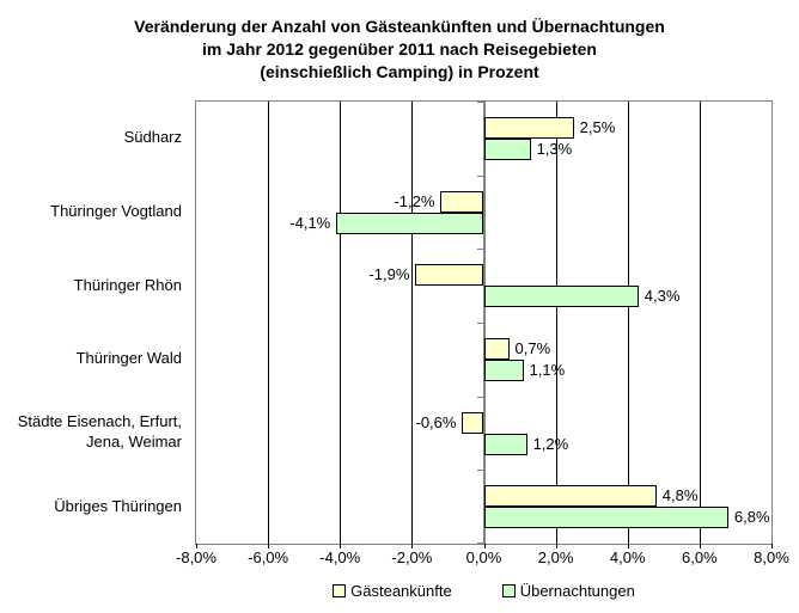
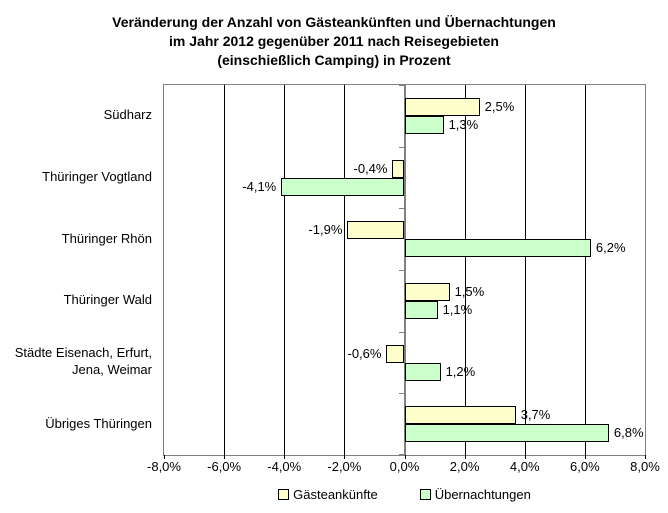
Gästeankünfte/Thüringer Vogtland: -1,2% -> -0,4%
Übernachtungen/Thüringer Rhön: 4,3% -> 6,2%
Gästeankünfte/Thüringer Wald: 0,7% -> 1,5%
Gästeankünfte/Übriges Thüringen: 4,8% -> 3,7%
